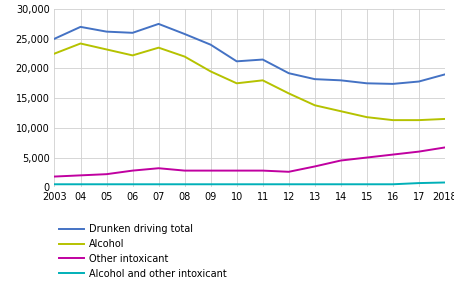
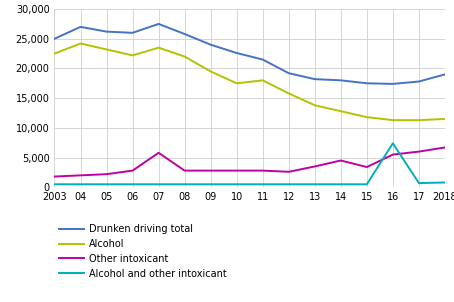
Other intoxicant/07: 3,200 -> 5,800
Drunken driving total/10: 21,200 -> 22,600
Other intoxicant/15: 5,000 -> 3,400
Alcohol and other intoxicant/16: 500 -> 7,400
